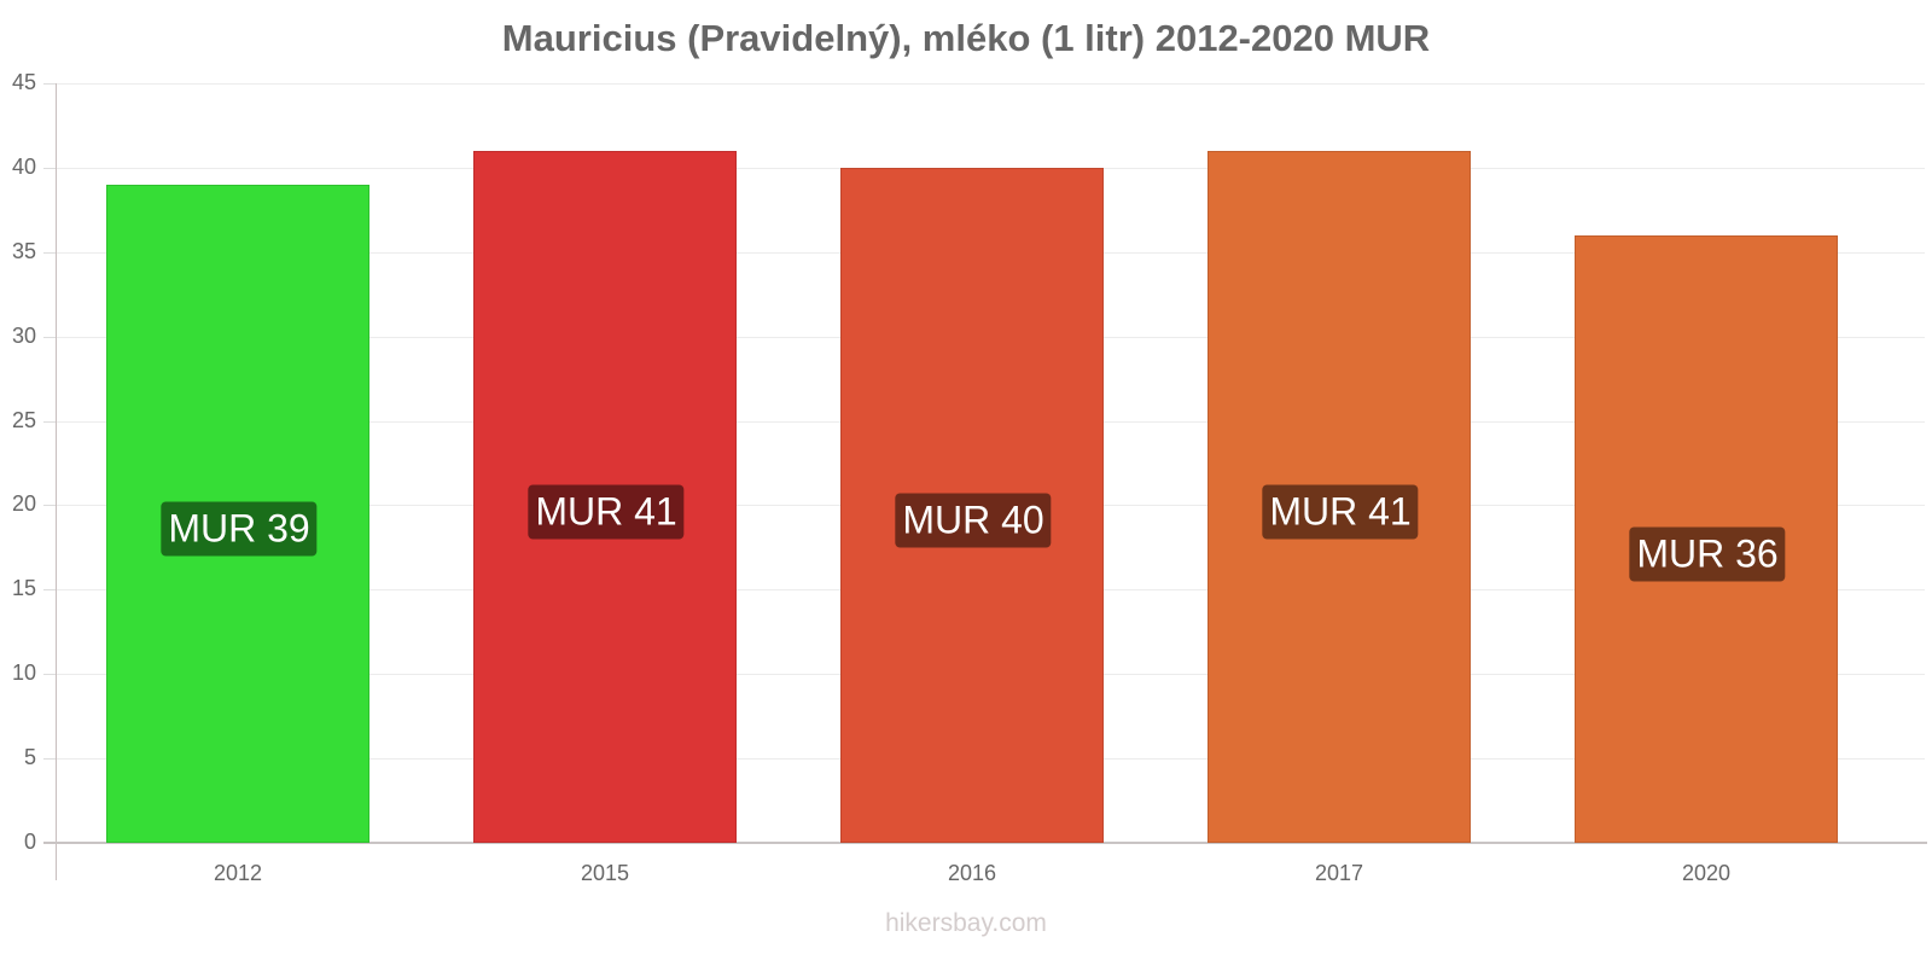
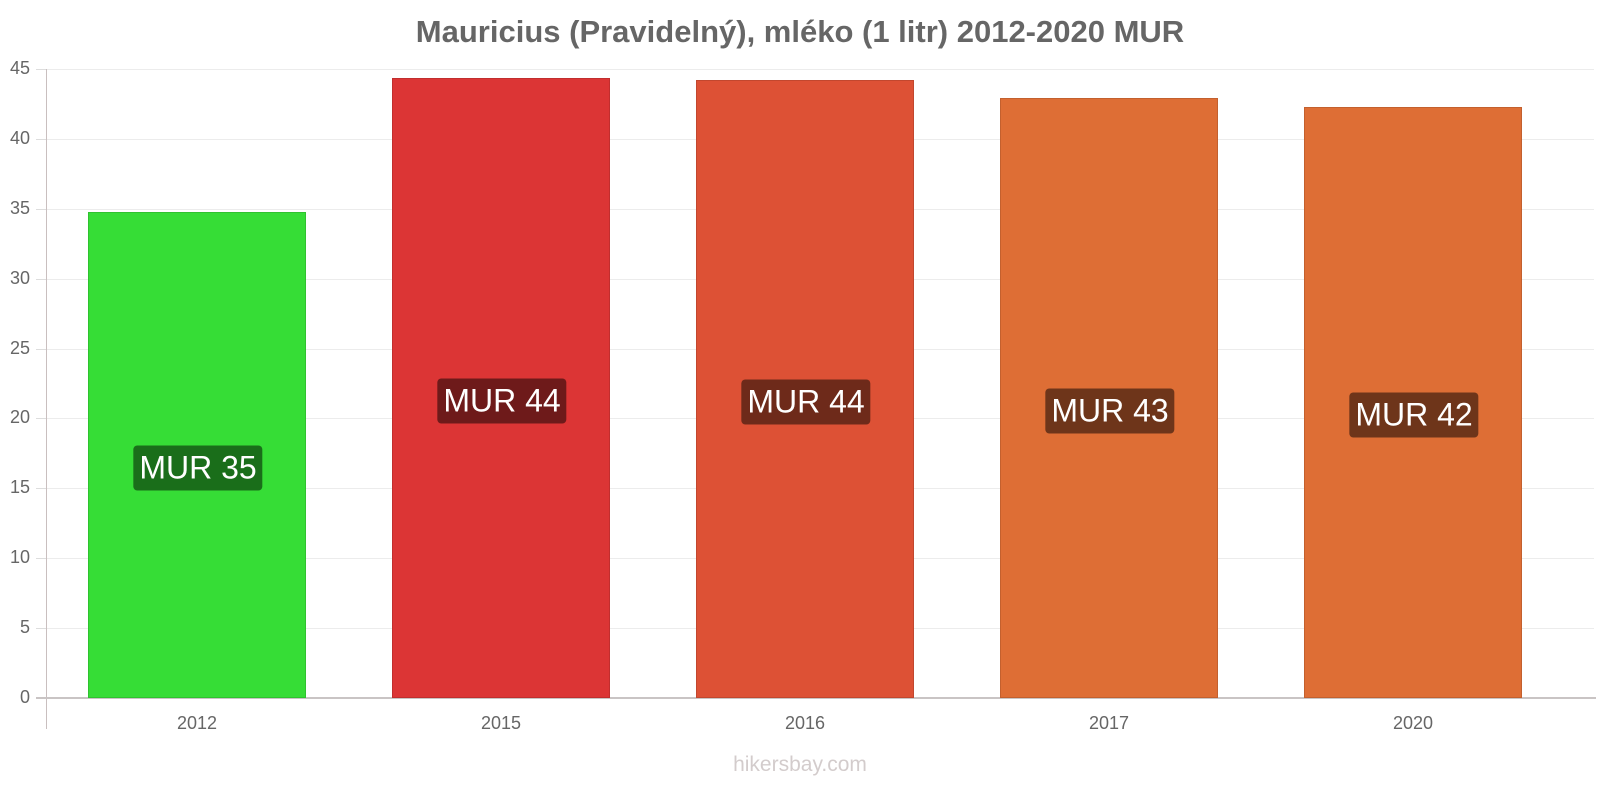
2012: 39 -> 35
2015: 41 -> 44
2016: 40 -> 44
2017: 41 -> 43
2020: 36 -> 42
